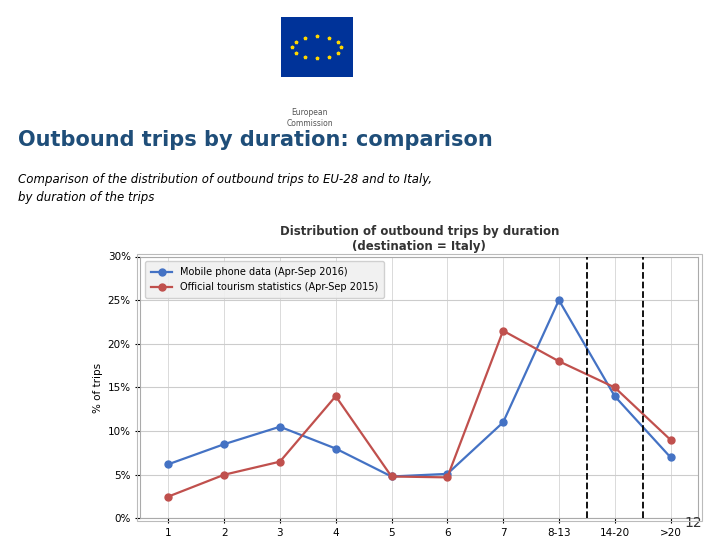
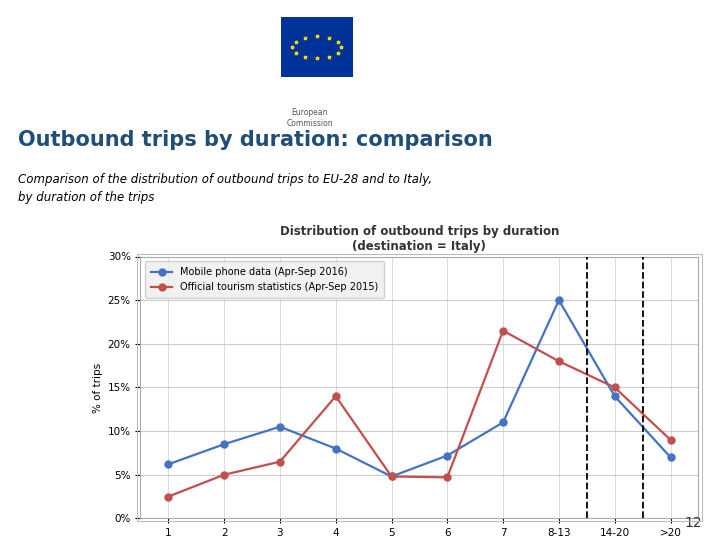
Mobile phone data (Apr-Sep 2016)/6: 5.1% -> 7.2%
